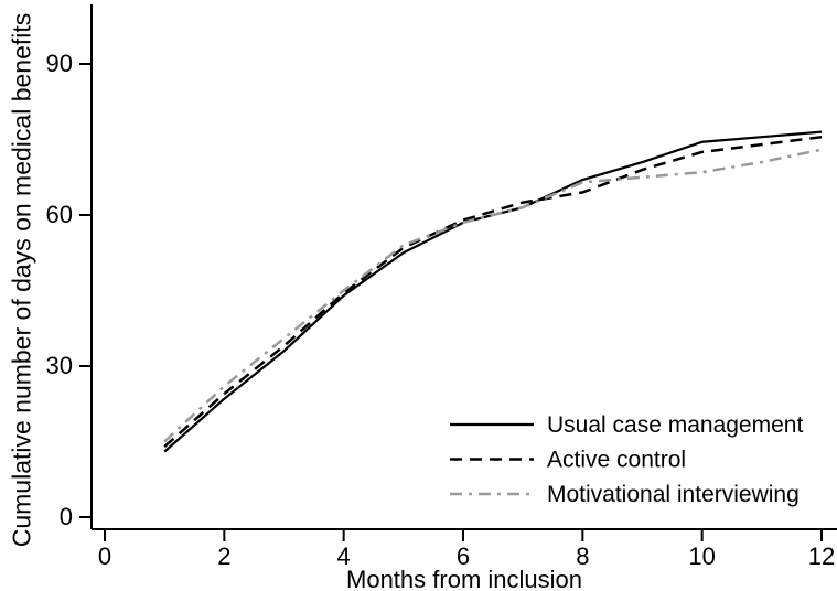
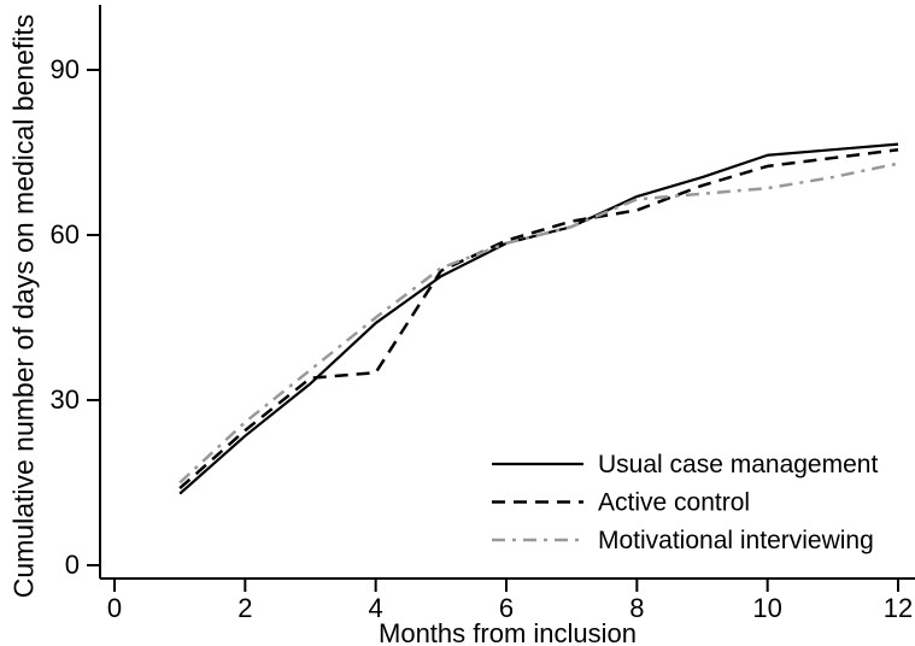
Active control/4: 44 -> 35
